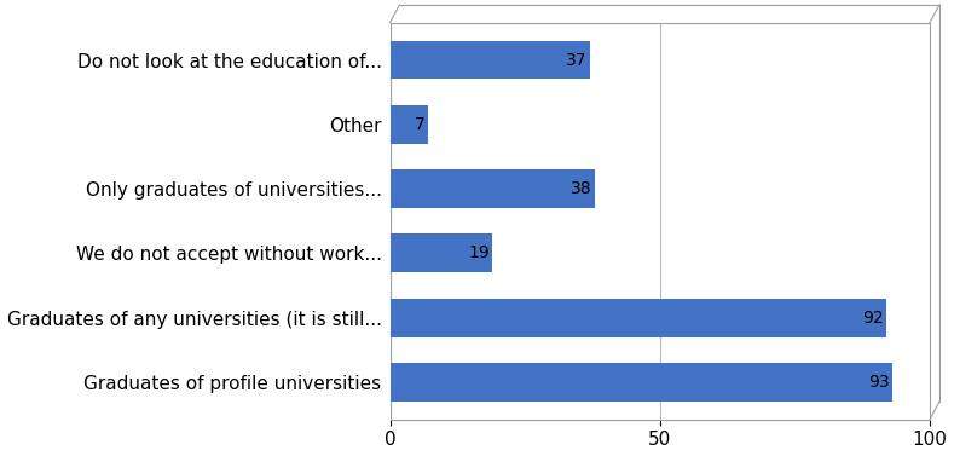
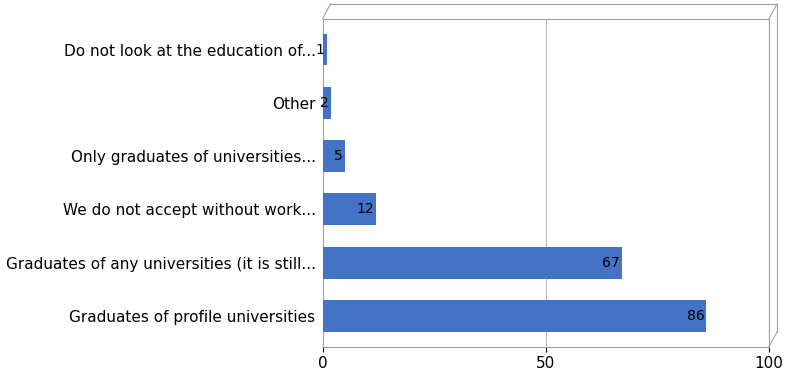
Do not look at the education of...: 37 -> 1
Other: 7 -> 2
Only graduates of universities...: 38 -> 5
We do not accept without work...: 19 -> 12
Graduates of any universities (it is still...: 92 -> 67
Graduates of profile universities: 93 -> 86
